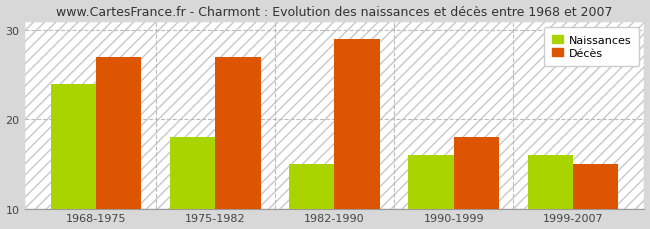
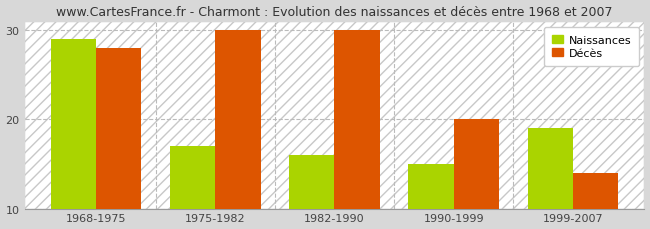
Naissances/1968-1975: 24 -> 29
Décès/1968-1975: 27 -> 28
Naissances/1975-1982: 18 -> 17
Décès/1975-1982: 27 -> 30
Naissances/1982-1990: 15 -> 16
Décès/1982-1990: 29 -> 30
Naissances/1990-1999: 16 -> 15
Décès/1990-1999: 18 -> 20
Naissances/1999-2007: 16 -> 19
Décès/1999-2007: 15 -> 14
